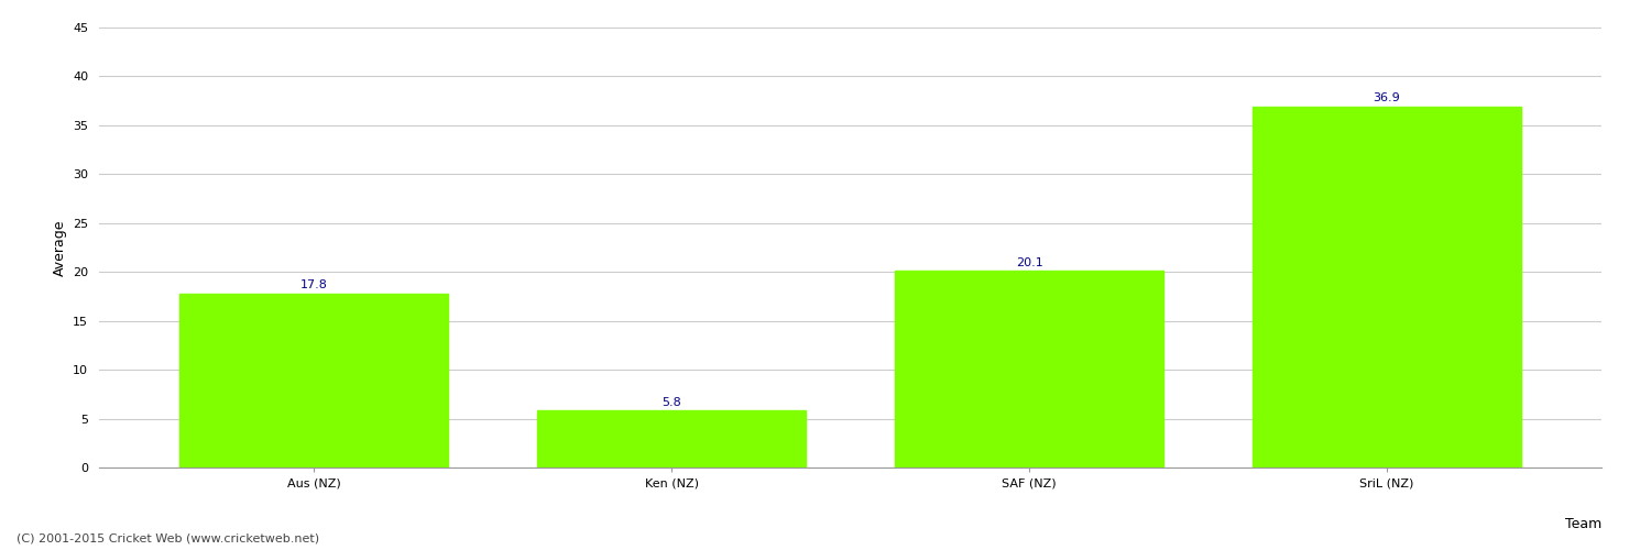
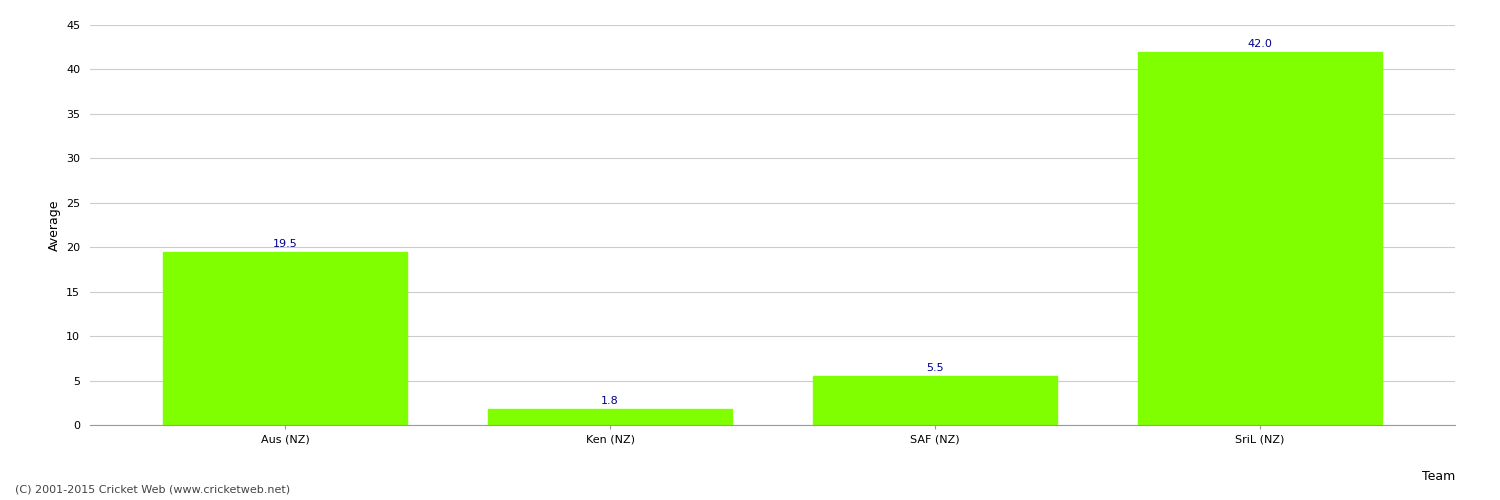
Aus (NZ): 17.8 -> 19.5
Ken (NZ): 5.8 -> 1.8
SAF (NZ): 20.1 -> 5.5
SriL (NZ): 36.9 -> 42.0
